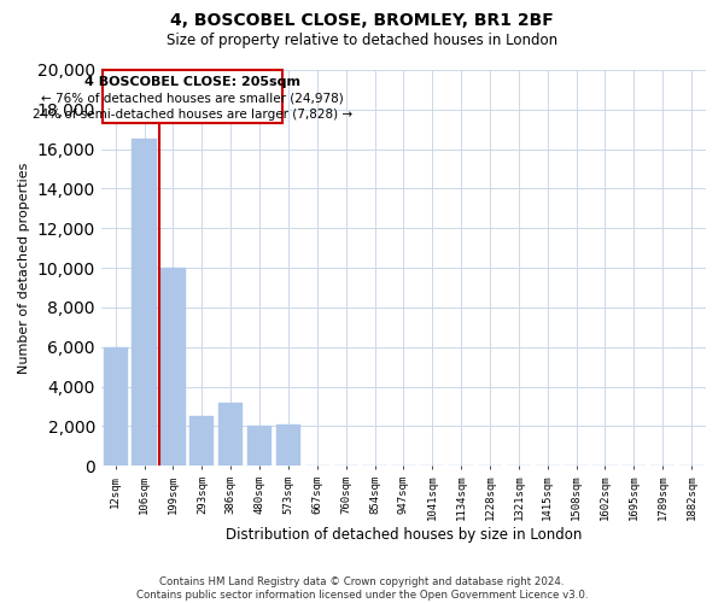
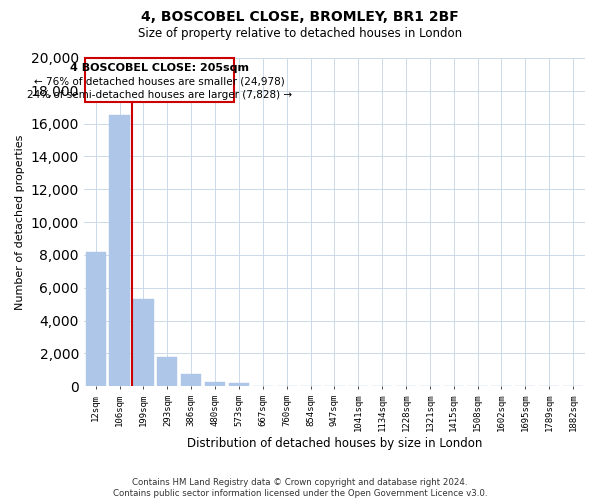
12sqm: 6,000 -> 8,200
199sqm: 10,000 -> 5,300
293sqm: 2,500 -> 1,800
386sqm: 3,200 -> 800
480sqm: 2,000 -> 200
573sqm: 2,100 -> 200
